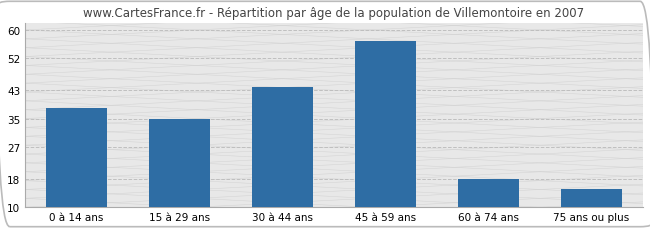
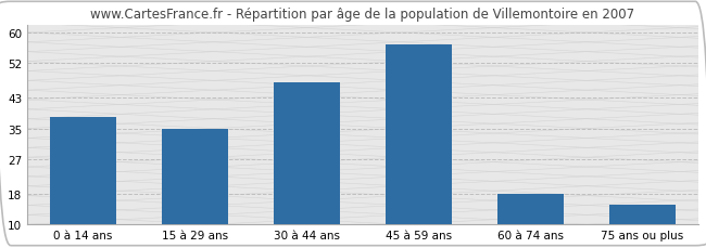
30 à 44 ans: 44 -> 47
